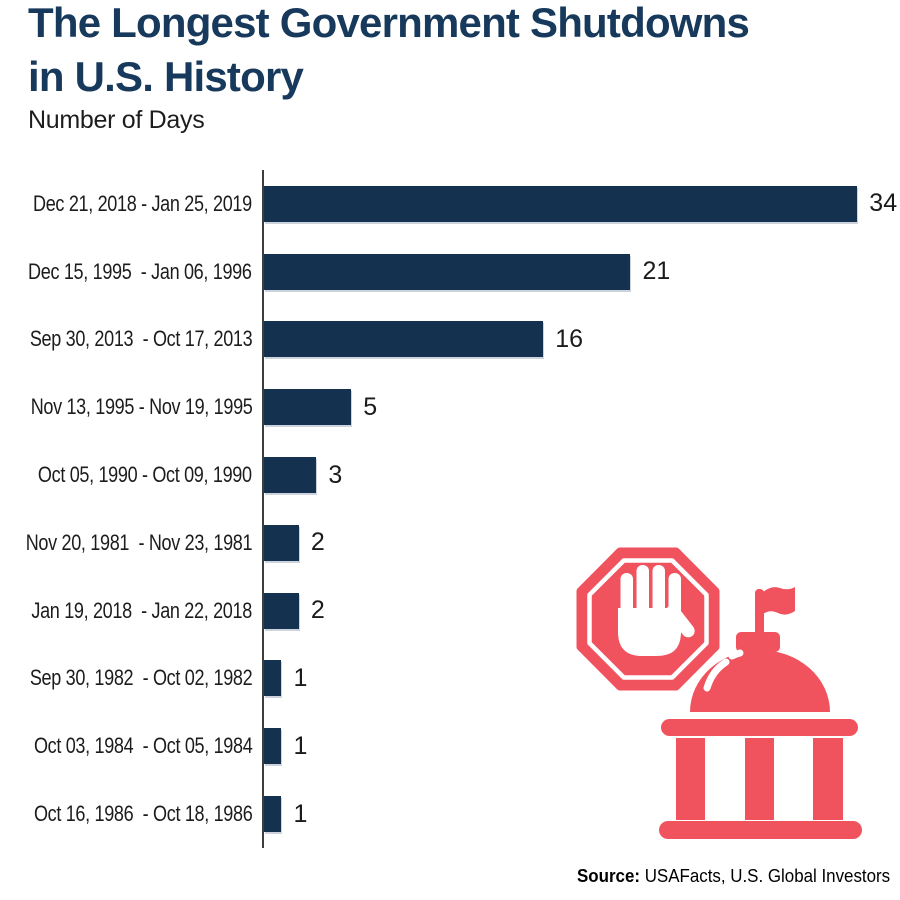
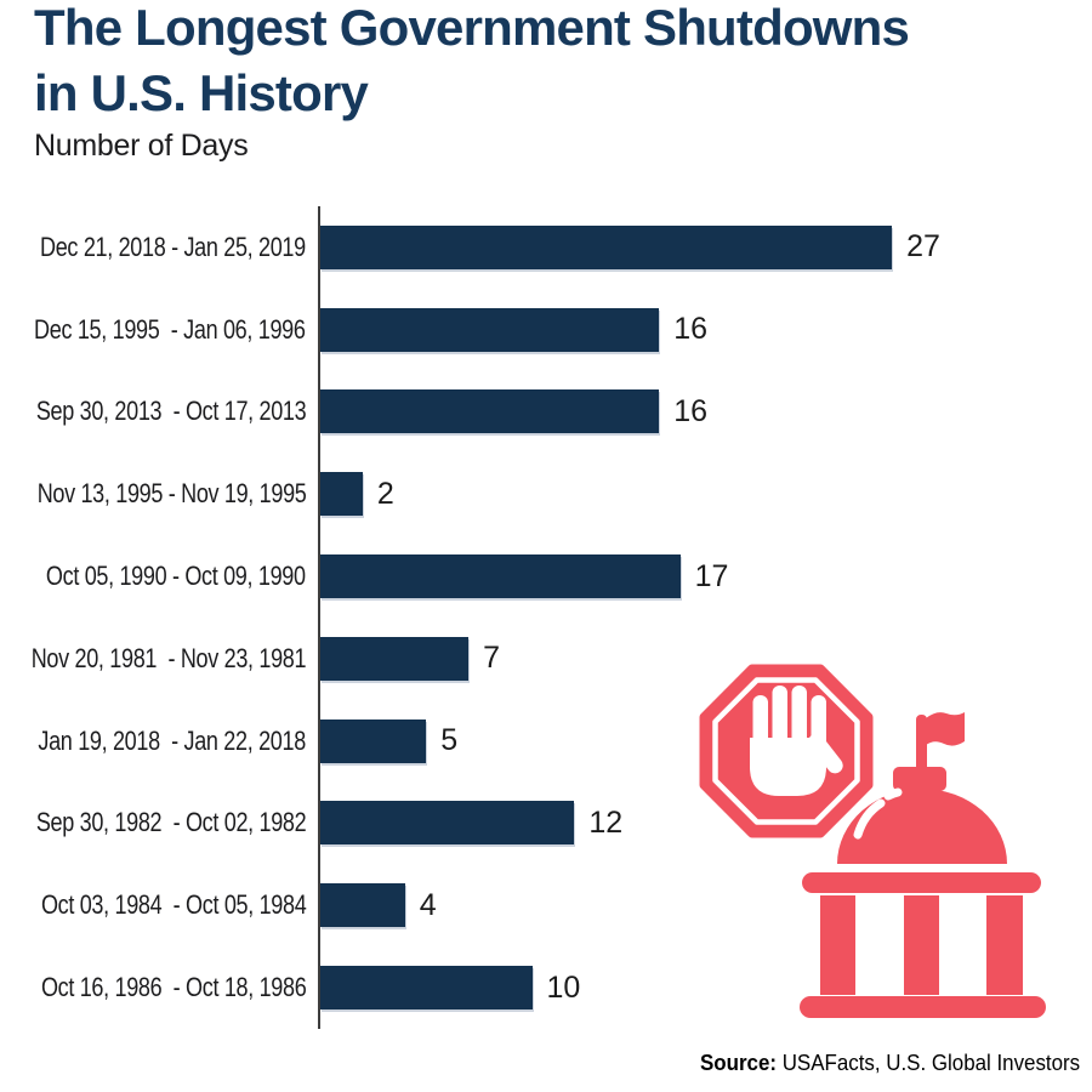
Dec 21, 2018 - Jan 25, 2019: 34 -> 27
Dec 15, 1995 - Jan 06, 1996: 21 -> 16
Nov 13, 1995 - Nov 19, 1995: 5 -> 2
Oct 05, 1990 - Oct 09, 1990: 3 -> 17
Nov 20, 1981 - Nov 23, 1981: 2 -> 7
Jan 19, 2018 - Jan 22, 2018: 2 -> 5
Sep 30, 1982 - Oct 02, 1982: 1 -> 12
Oct 03, 1984 - Oct 05, 1984: 1 -> 4
Oct 16, 1986 - Oct 18, 1986: 1 -> 10
